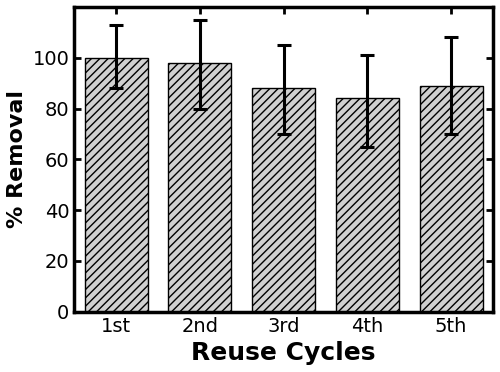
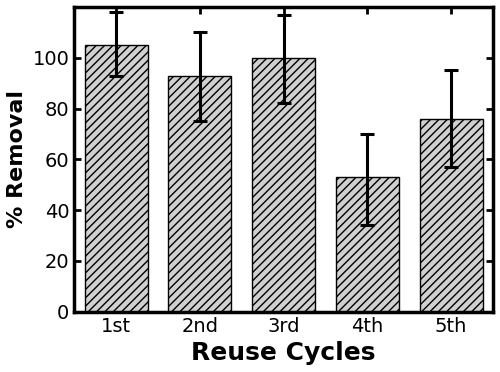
1st: 100 -> 105
2nd: 98 -> 93
3rd: 88 -> 100
4th: 84 -> 53
5th: 89 -> 76
